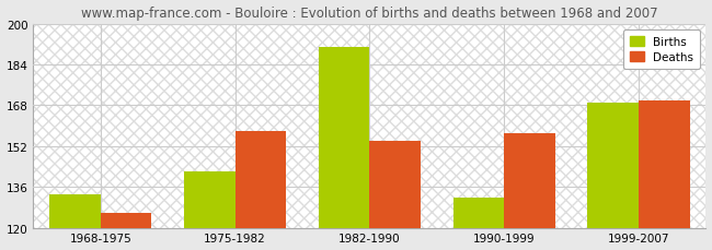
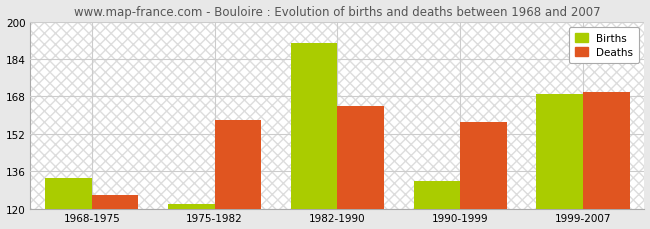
Births/1975-1982: 142 -> 122
Deaths/1982-1990: 154 -> 164
